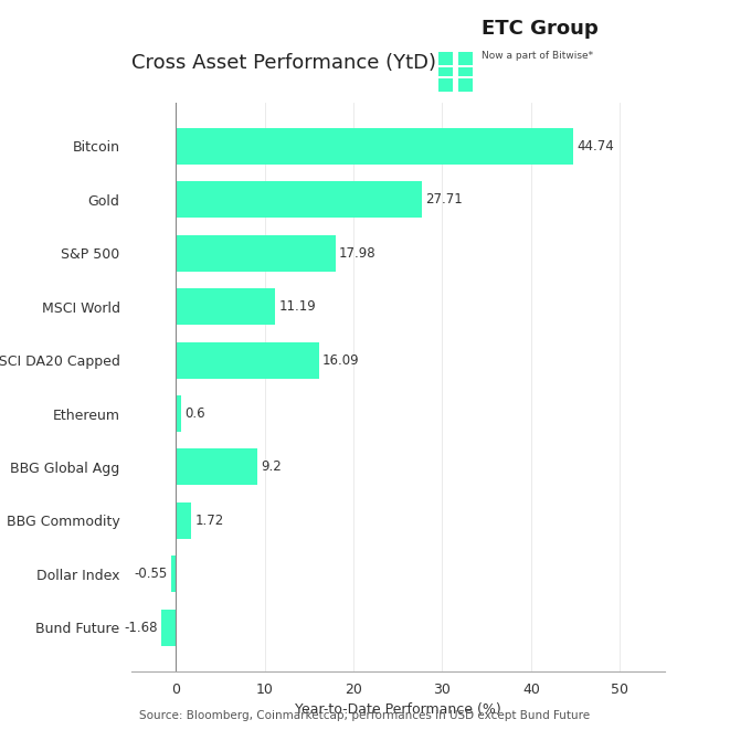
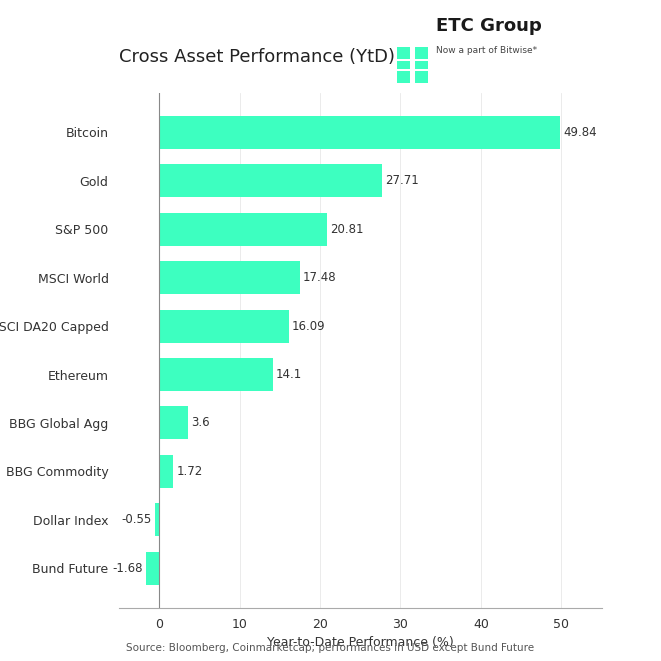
Bitcoin: 44.74 -> 49.84
S&P 500: 17.98 -> 20.81
MSCI World: 11.19 -> 17.48
Ethereum: 0.6 -> 14.1
BBG Global Agg: 9.2 -> 3.6
